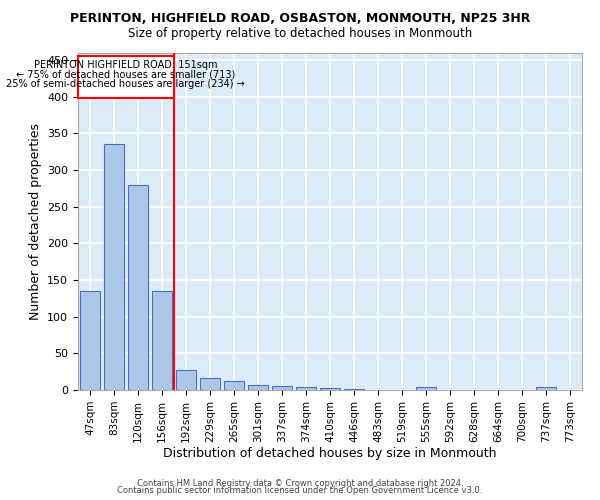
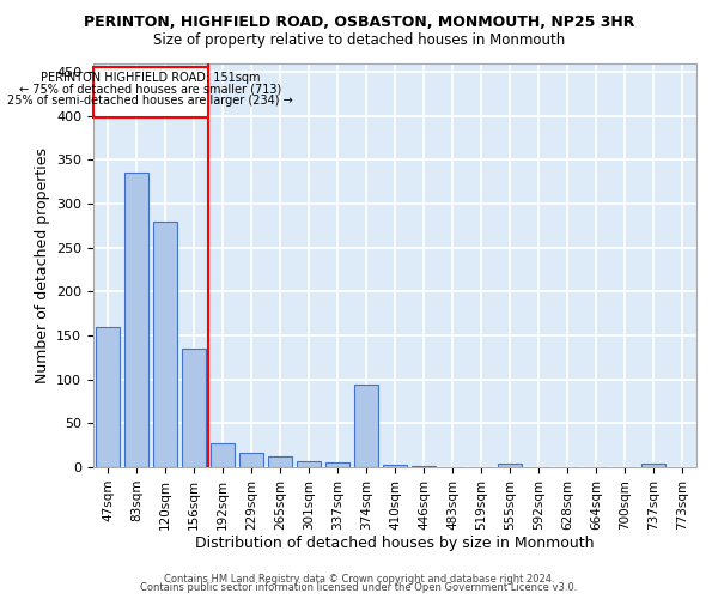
47sqm: 135 -> 160
374sqm: 4 -> 94
